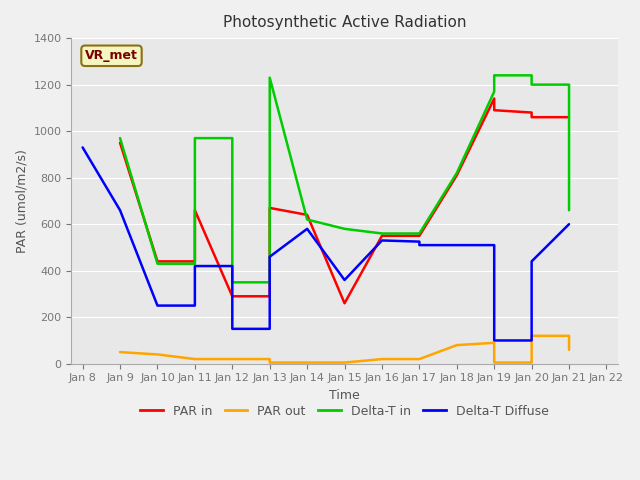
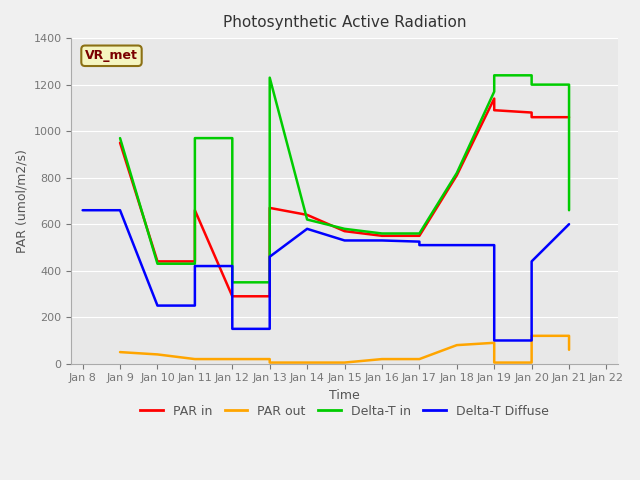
Delta-T Diffuse/Jan 8: 930 -> 660
PAR in/Jan 15: 260 -> 570
Delta-T Diffuse/Jan 15: 360 -> 530
